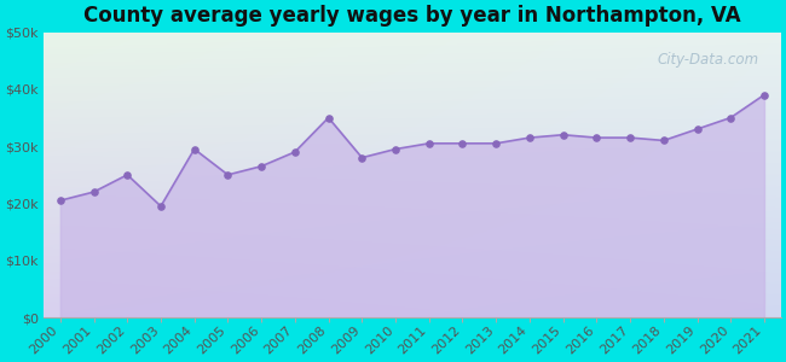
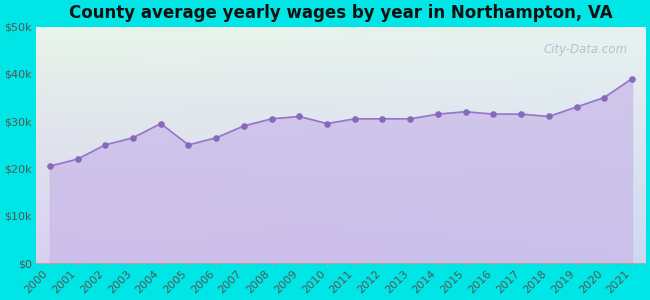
2003: $19.5k -> $26.5k
2008: $35.0k -> $30.5k
2009: $28.0k -> $31.0k
